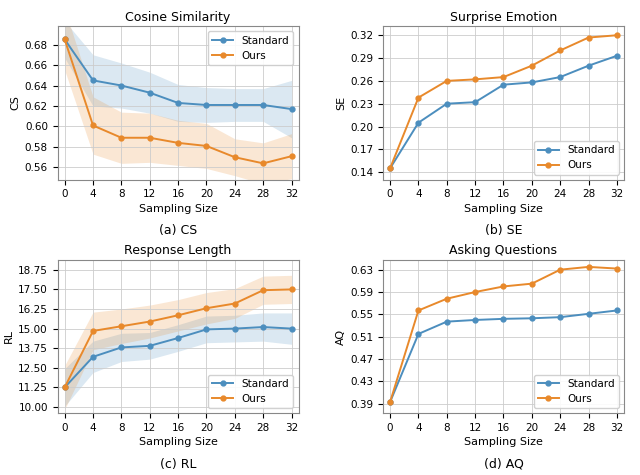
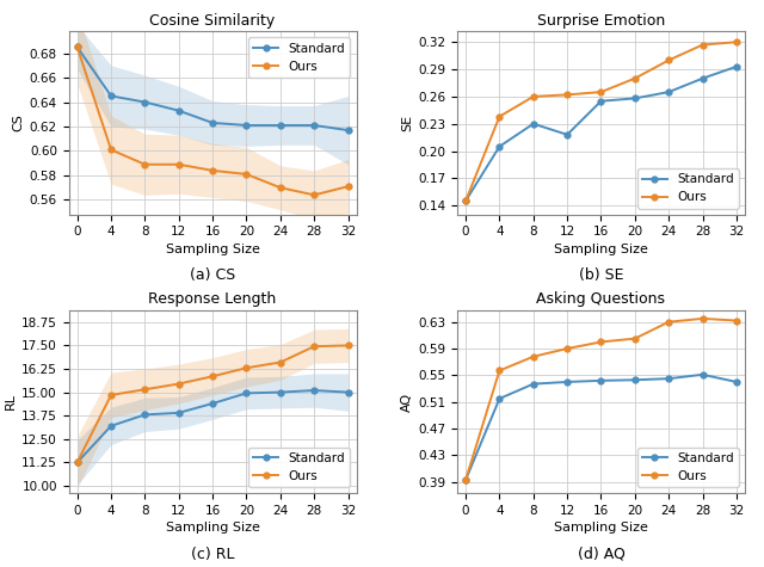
Surprise Emotion/Standard/12: 0.232 -> 0.218
Asking Questions/Standard/32: 0.557 -> 0.540
